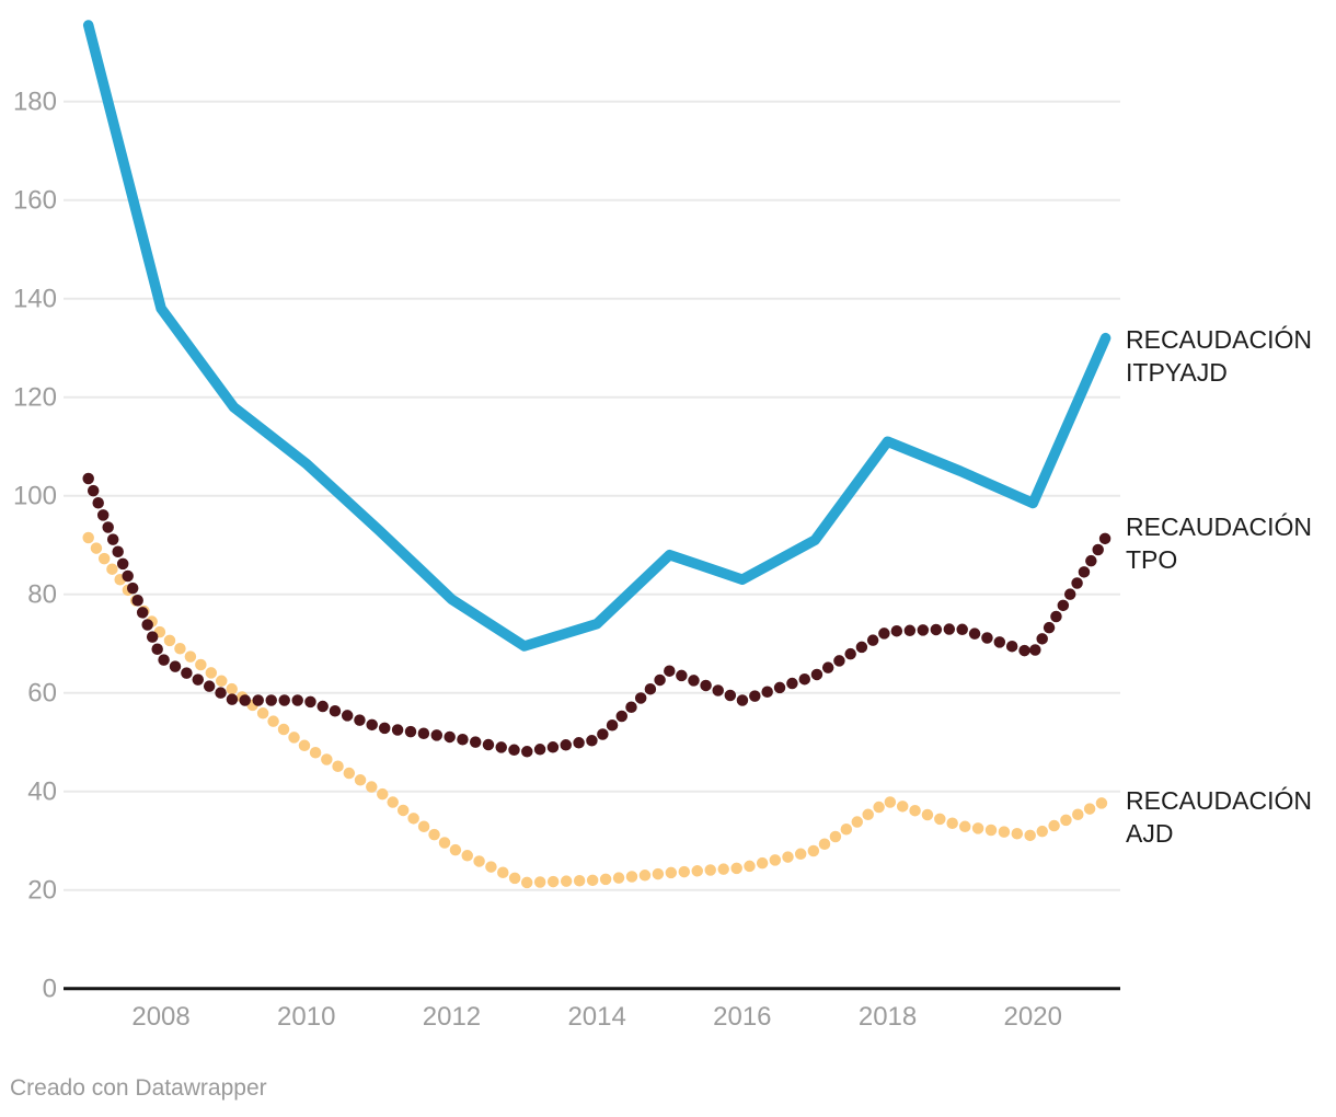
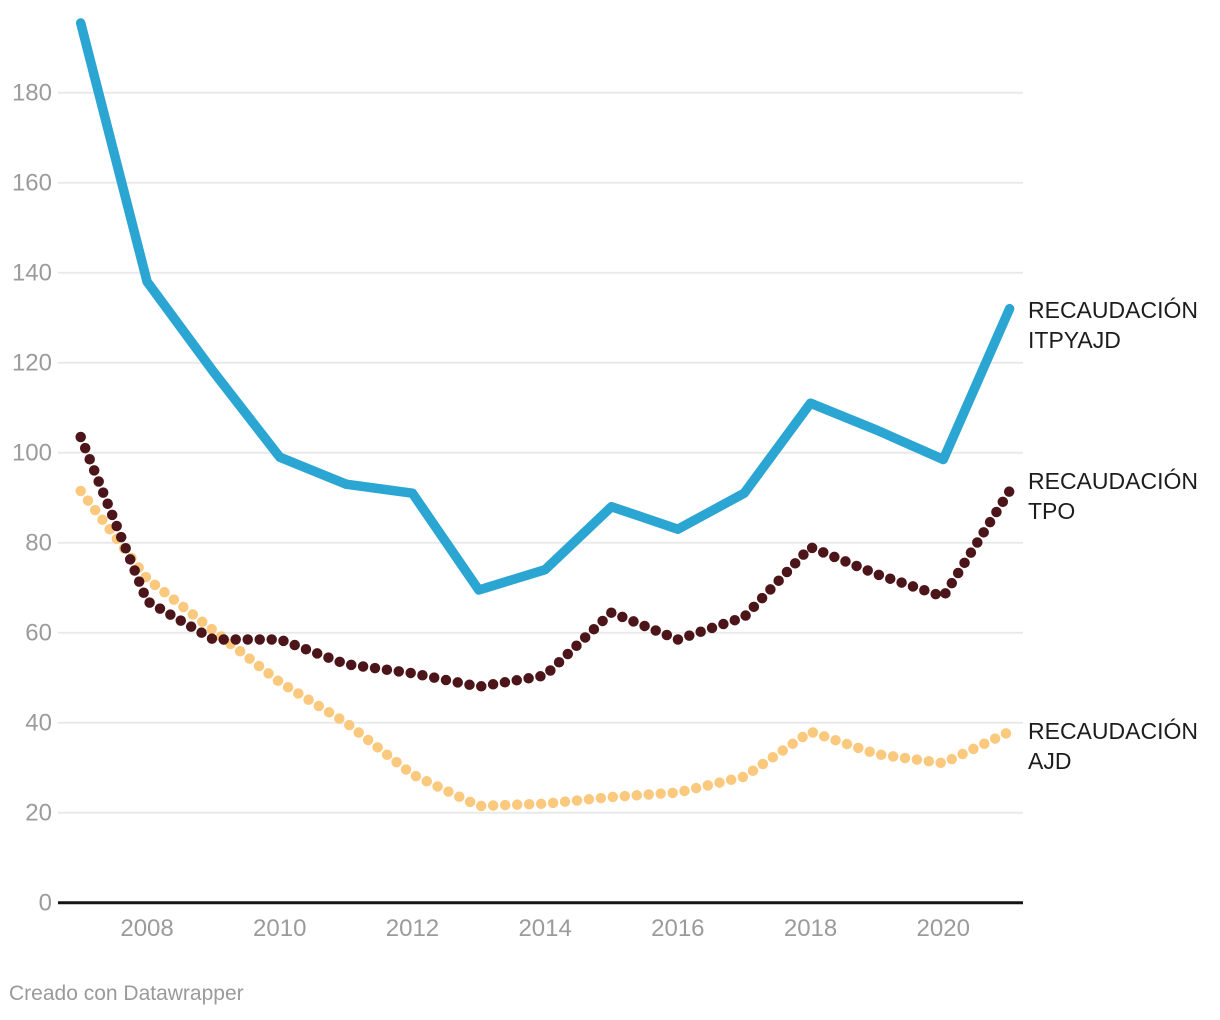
RECAUDACIÓN ITPYAJD/2010: 106 -> 99
RECAUDACIÓN ITPYAJD/2012: 79 -> 91
RECAUDACIÓN TPO/2018: 72 -> 79
